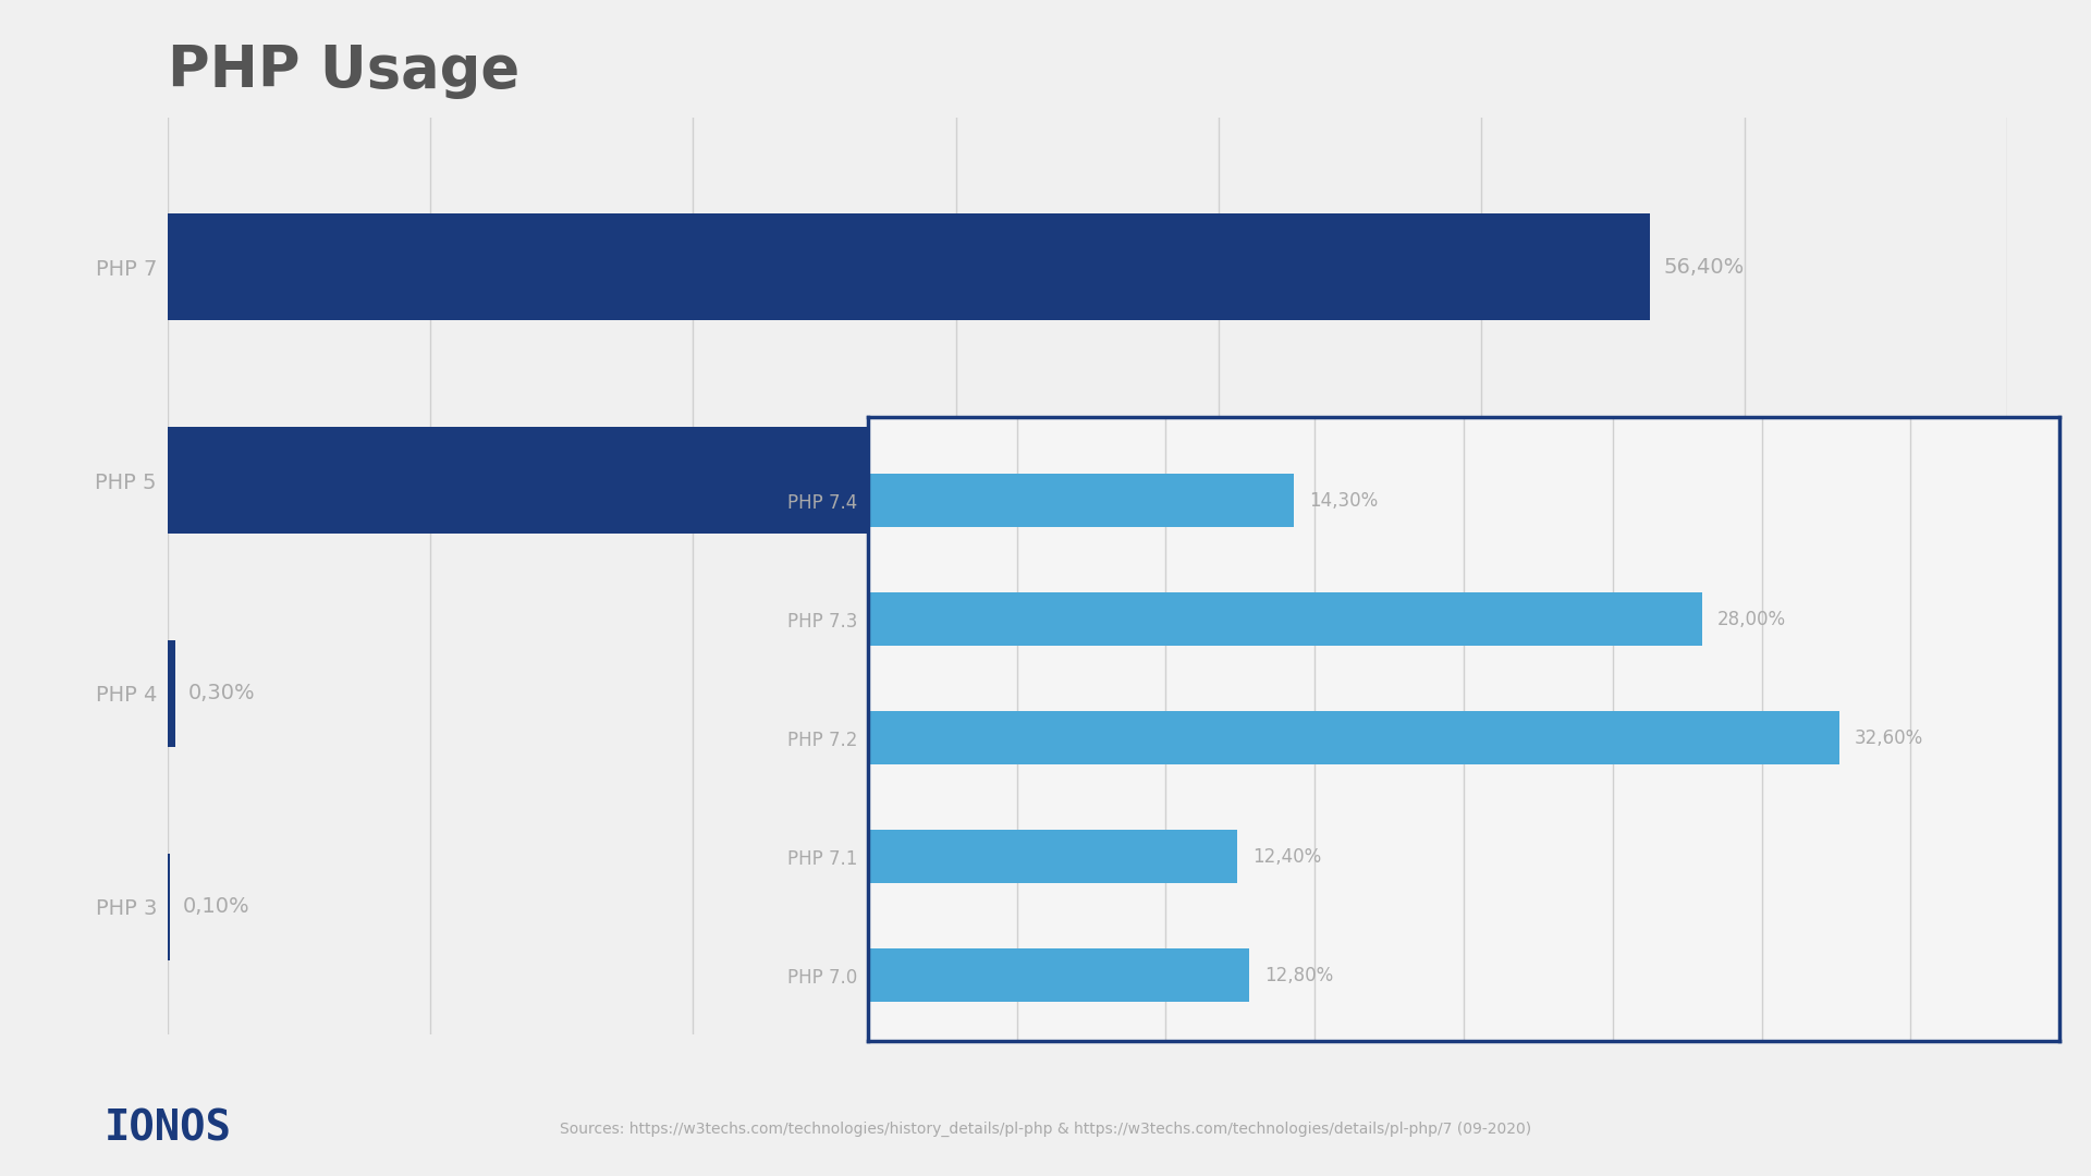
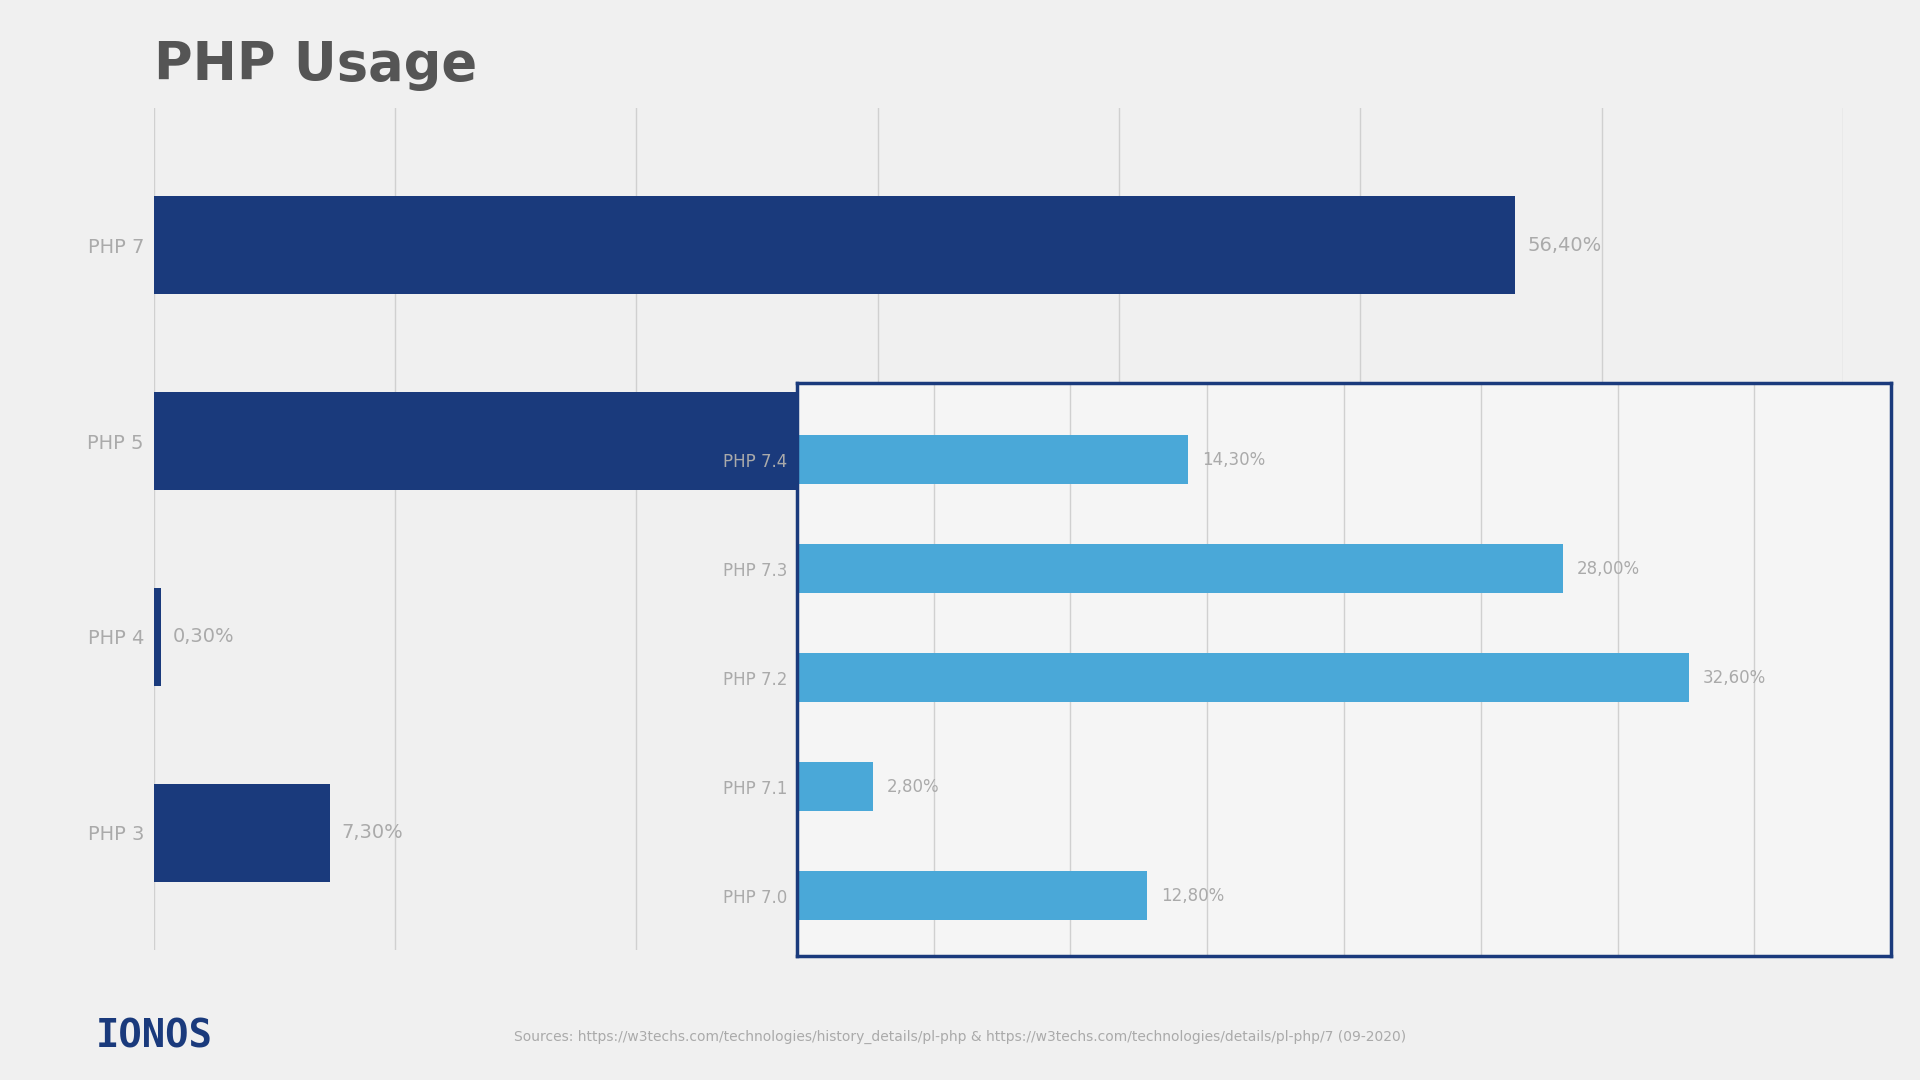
PHP Usage/PHP 3: 0,10% -> 7,30%
PHP 7.1: 12,40% -> 2,80%
